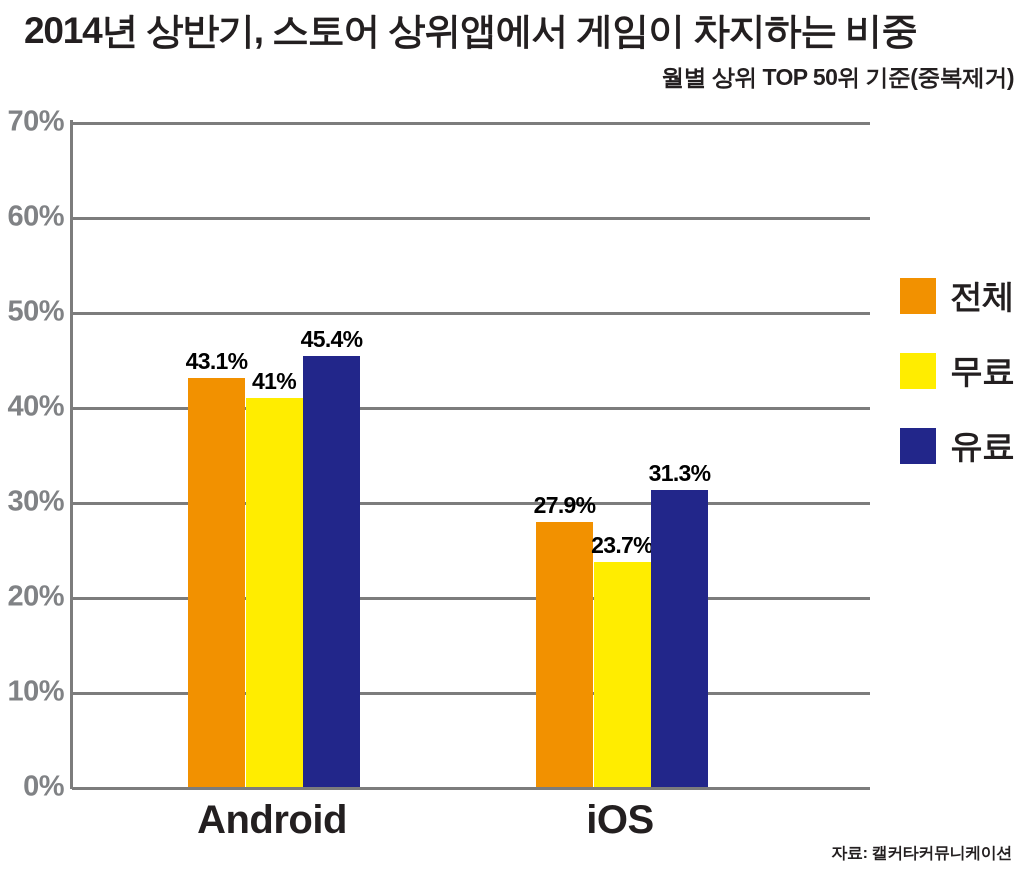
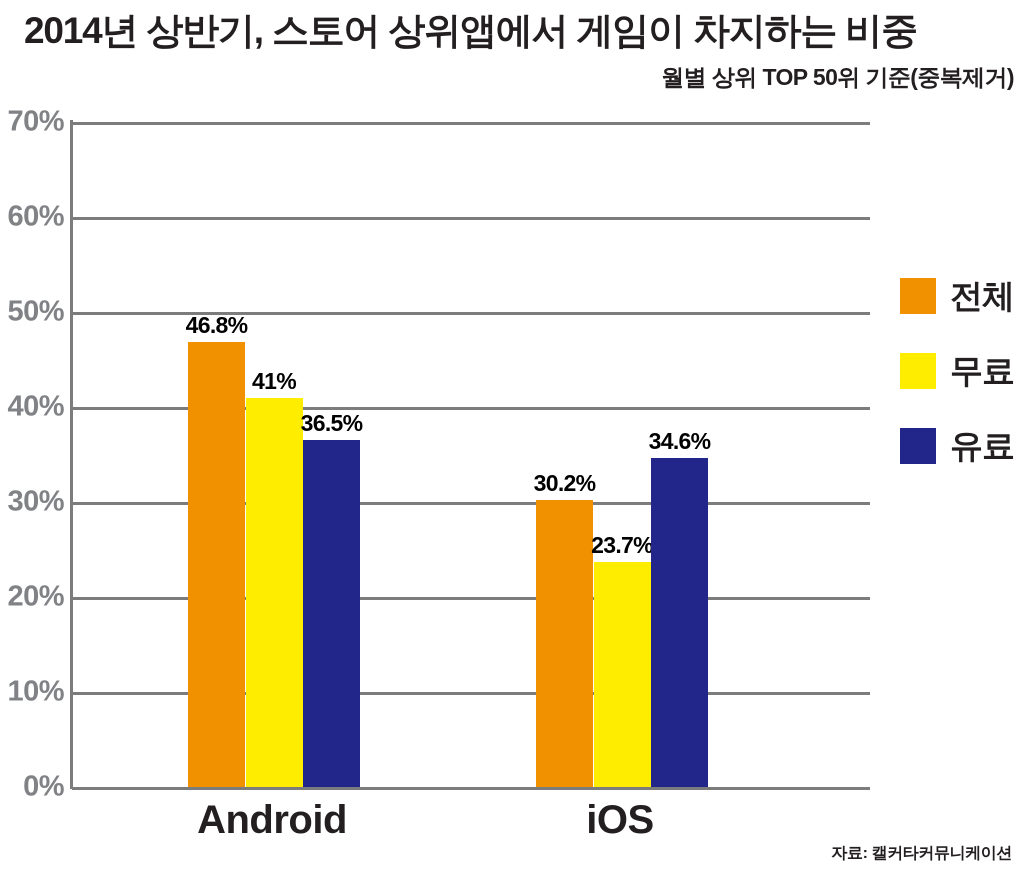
전체/Android: 43.1% -> 46.8%
유료/Android: 45.4% -> 36.5%
전체/iOS: 27.9% -> 30.2%
유료/iOS: 31.3% -> 34.6%
